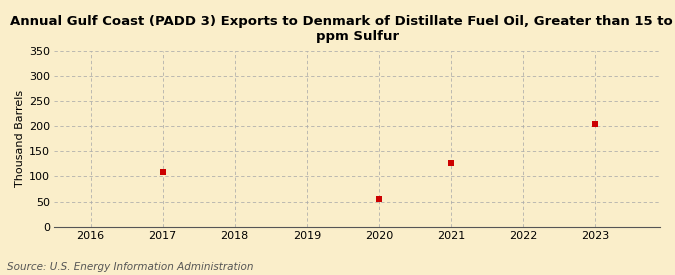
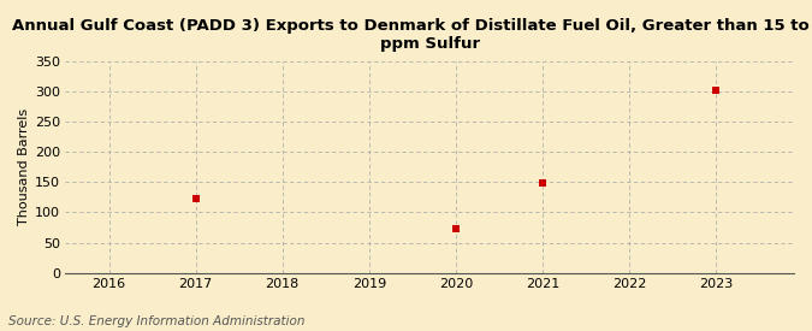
2017: 108 -> 122
2020: 56 -> 72
2021: 126 -> 148
2023: 204 -> 302
